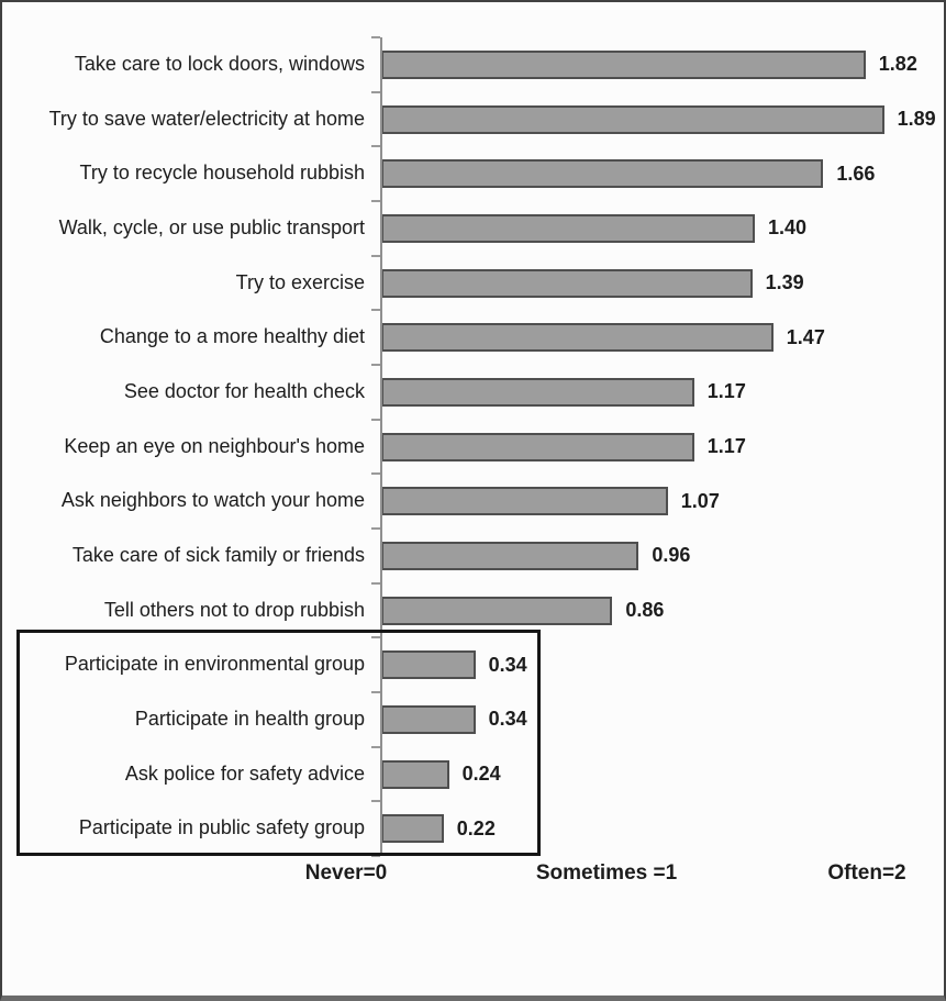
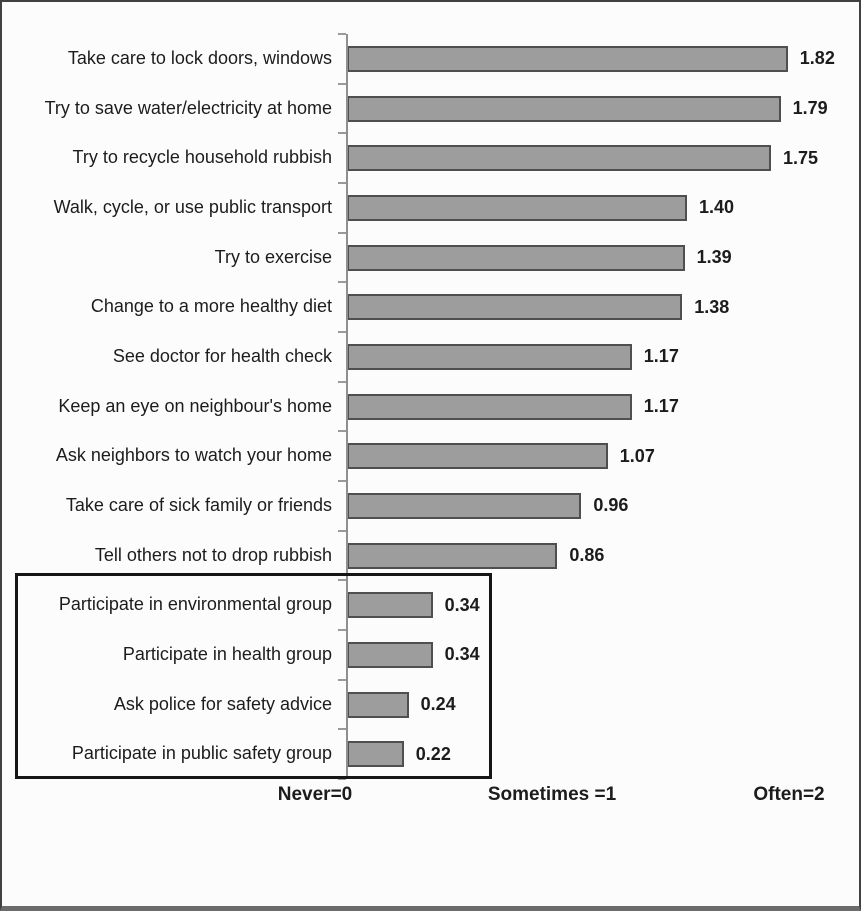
Try to save water/electricity at home: 1.89 -> 1.79
Try to recycle household rubbish: 1.66 -> 1.75
Change to a more healthy diet: 1.47 -> 1.38
